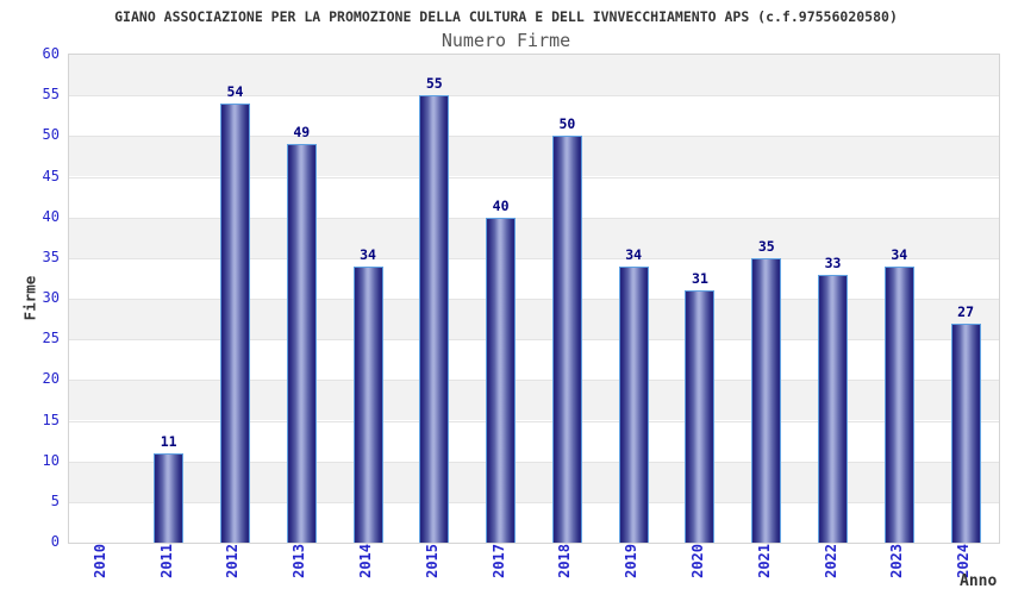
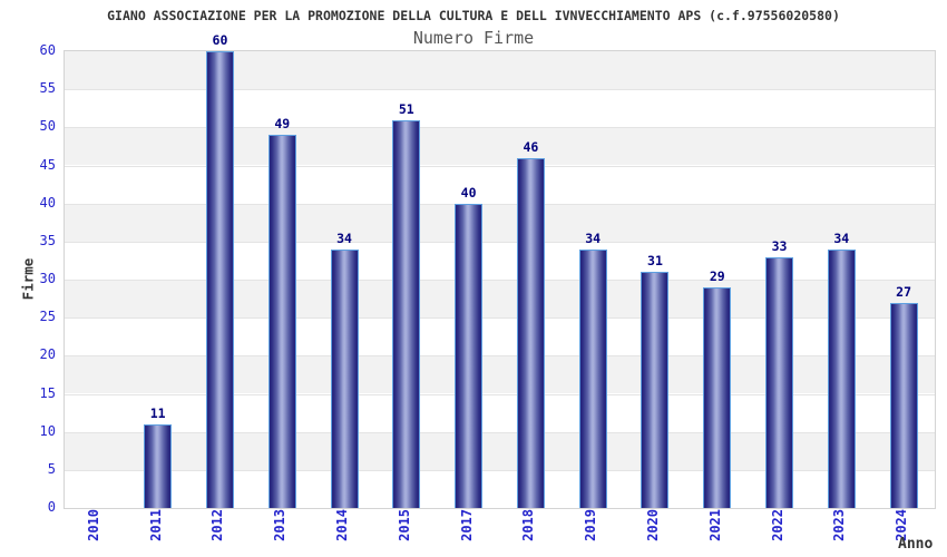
2012: 54 -> 60
2015: 55 -> 51
2018: 50 -> 46
2021: 35 -> 29
